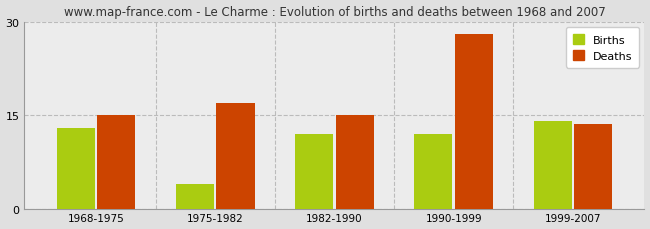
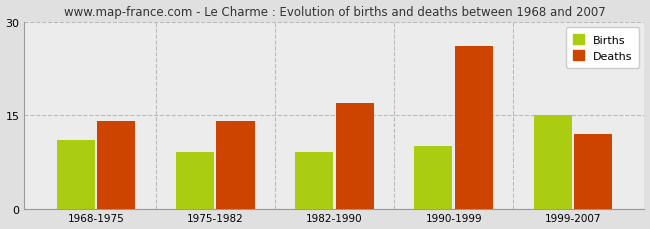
Births/1968-1975: 13 -> 11
Deaths/1968-1975: 15.0 -> 14.0
Births/1975-1982: 4 -> 9
Deaths/1975-1982: 17.0 -> 14.0
Births/1982-1990: 12 -> 9
Deaths/1982-1990: 15.0 -> 17.0
Births/1990-1999: 12 -> 10
Deaths/1990-1999: 28.0 -> 26.0
Births/1999-2007: 14 -> 15
Deaths/1999-2007: 13.5 -> 12.0
